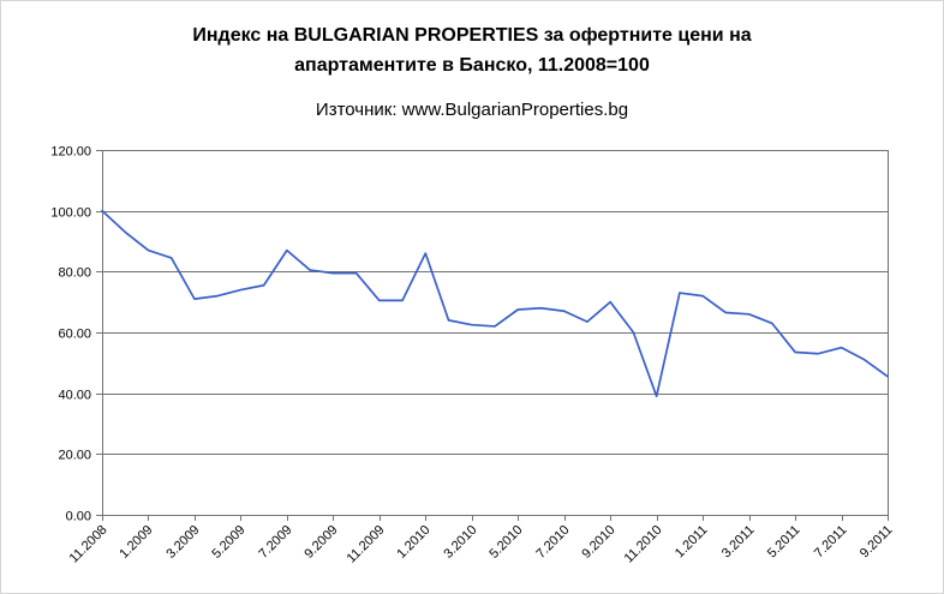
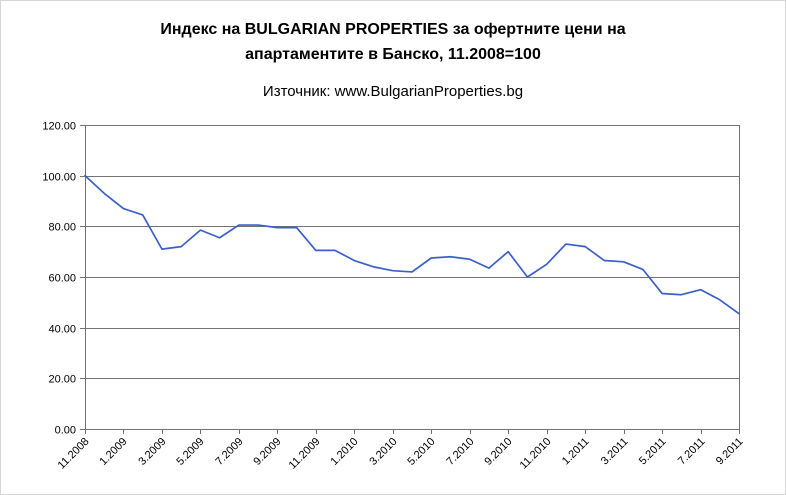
5.2009: 74 -> 78
7.2009: 87 -> 80
1.2010: 86 -> 66
11.2010: 39 -> 65
